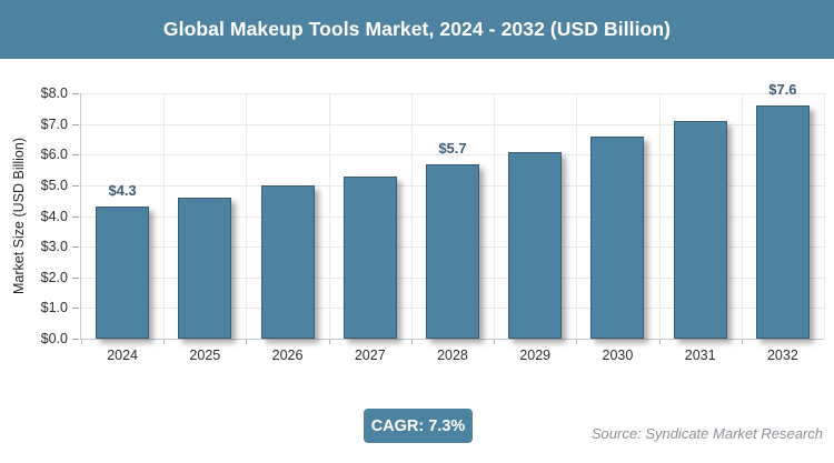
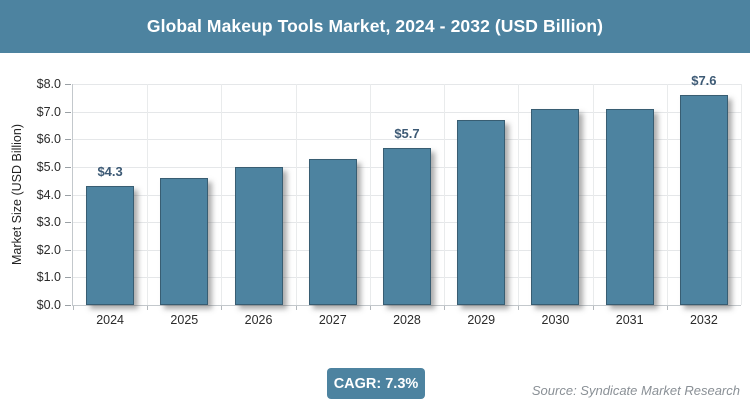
2029: $6.1 -> $6.7
2030: $6.6 -> $7.1
